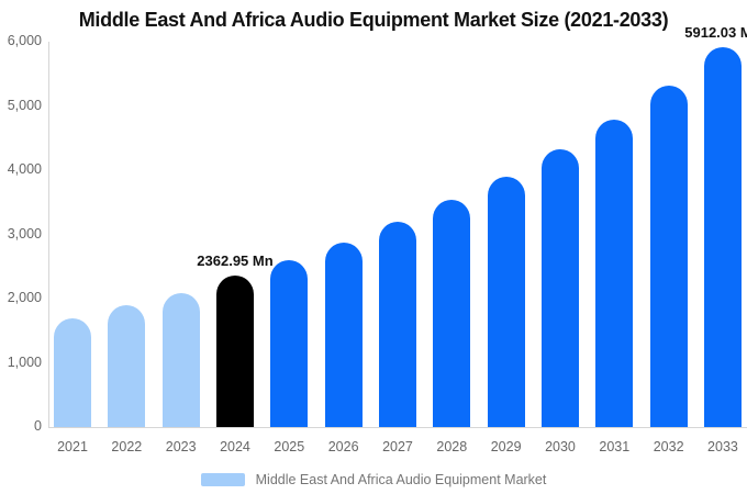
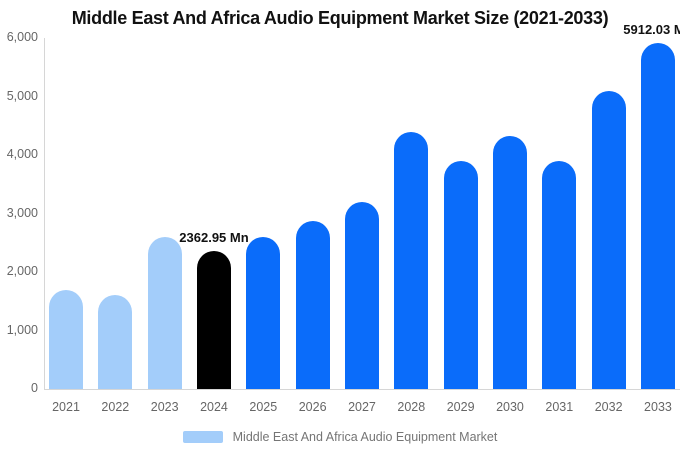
2022: 1900 -> 1600
2023: 2100 -> 2600
2028: 3500 -> 4400
2031: 4800 -> 3900
2032: 5300 -> 5100
